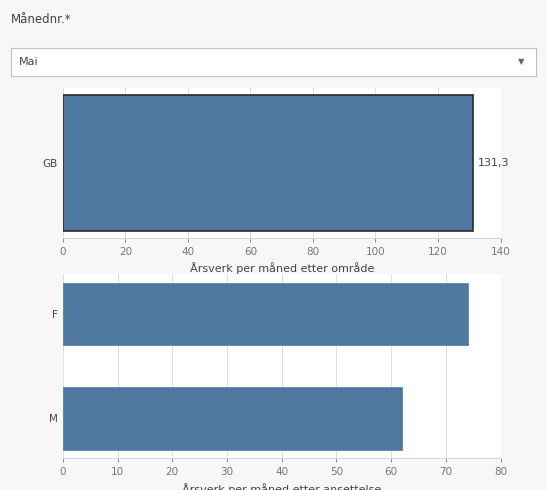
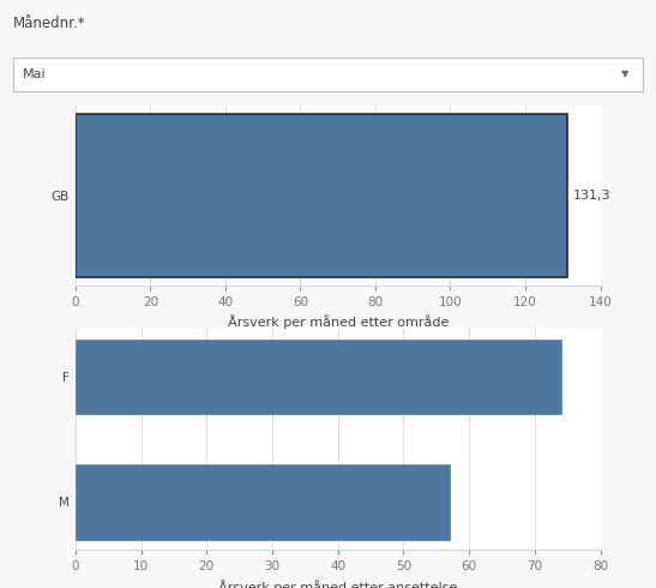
M: 62 -> 57
